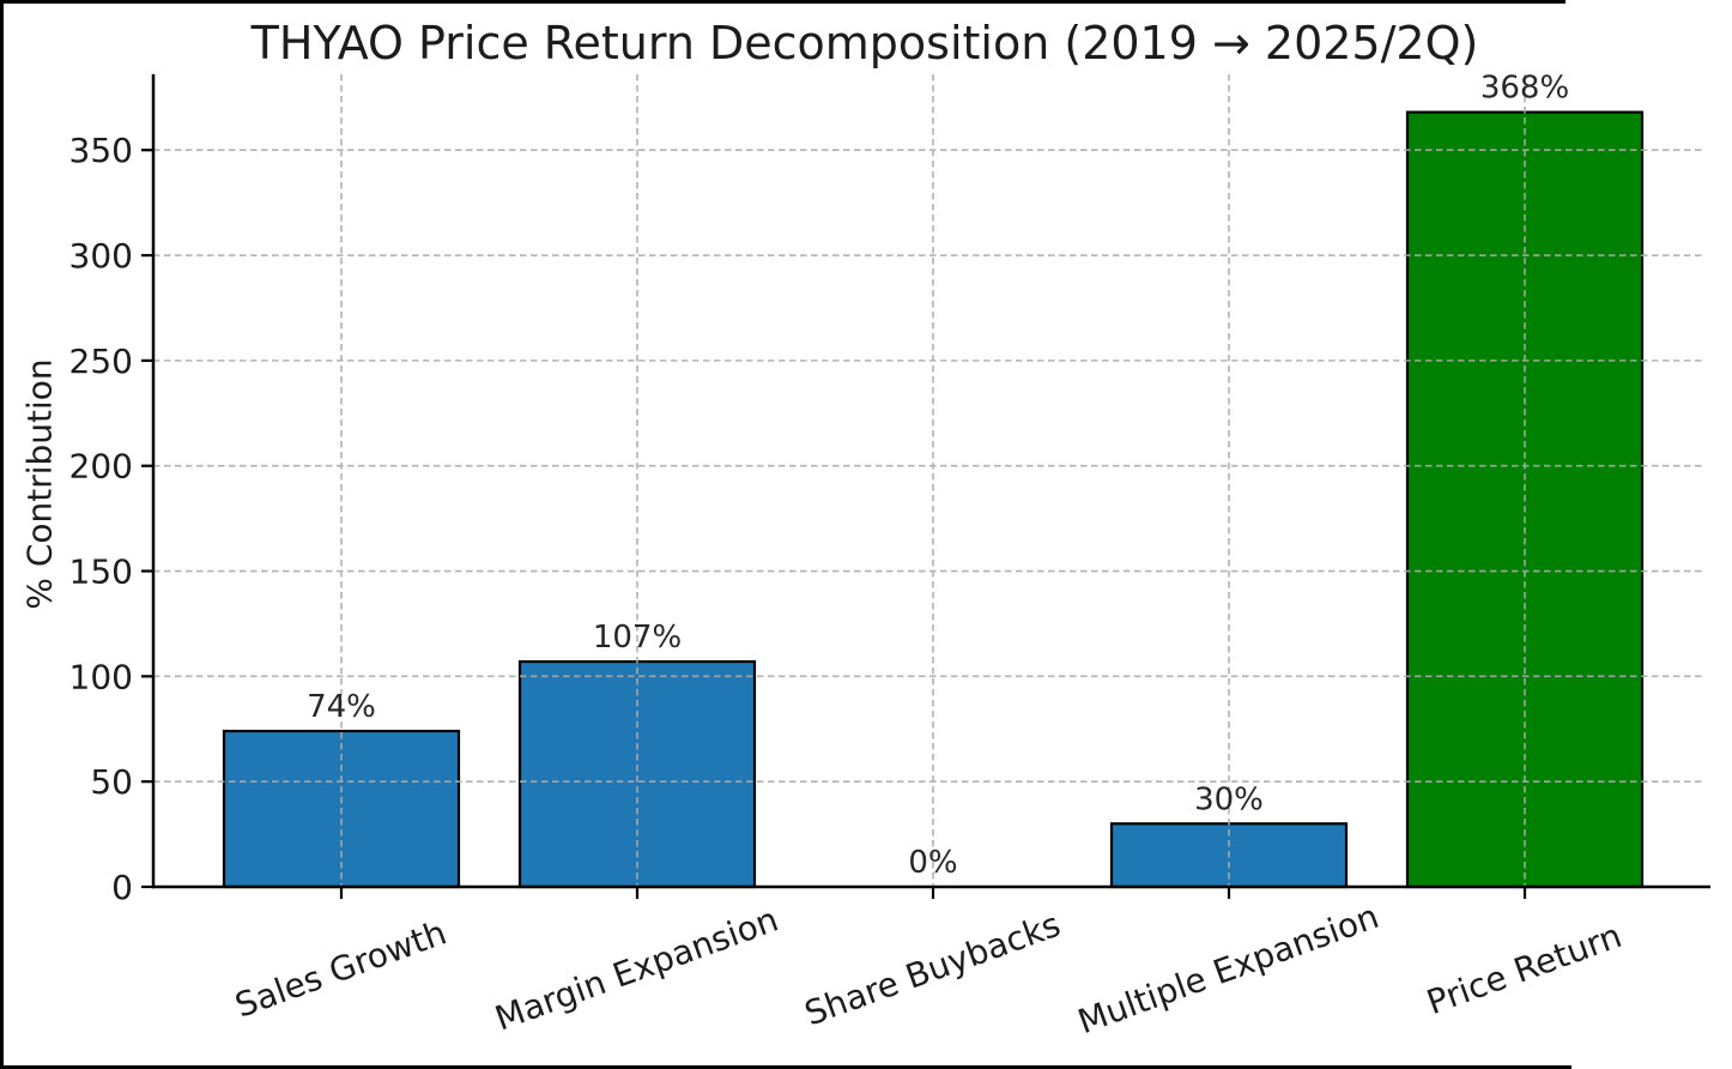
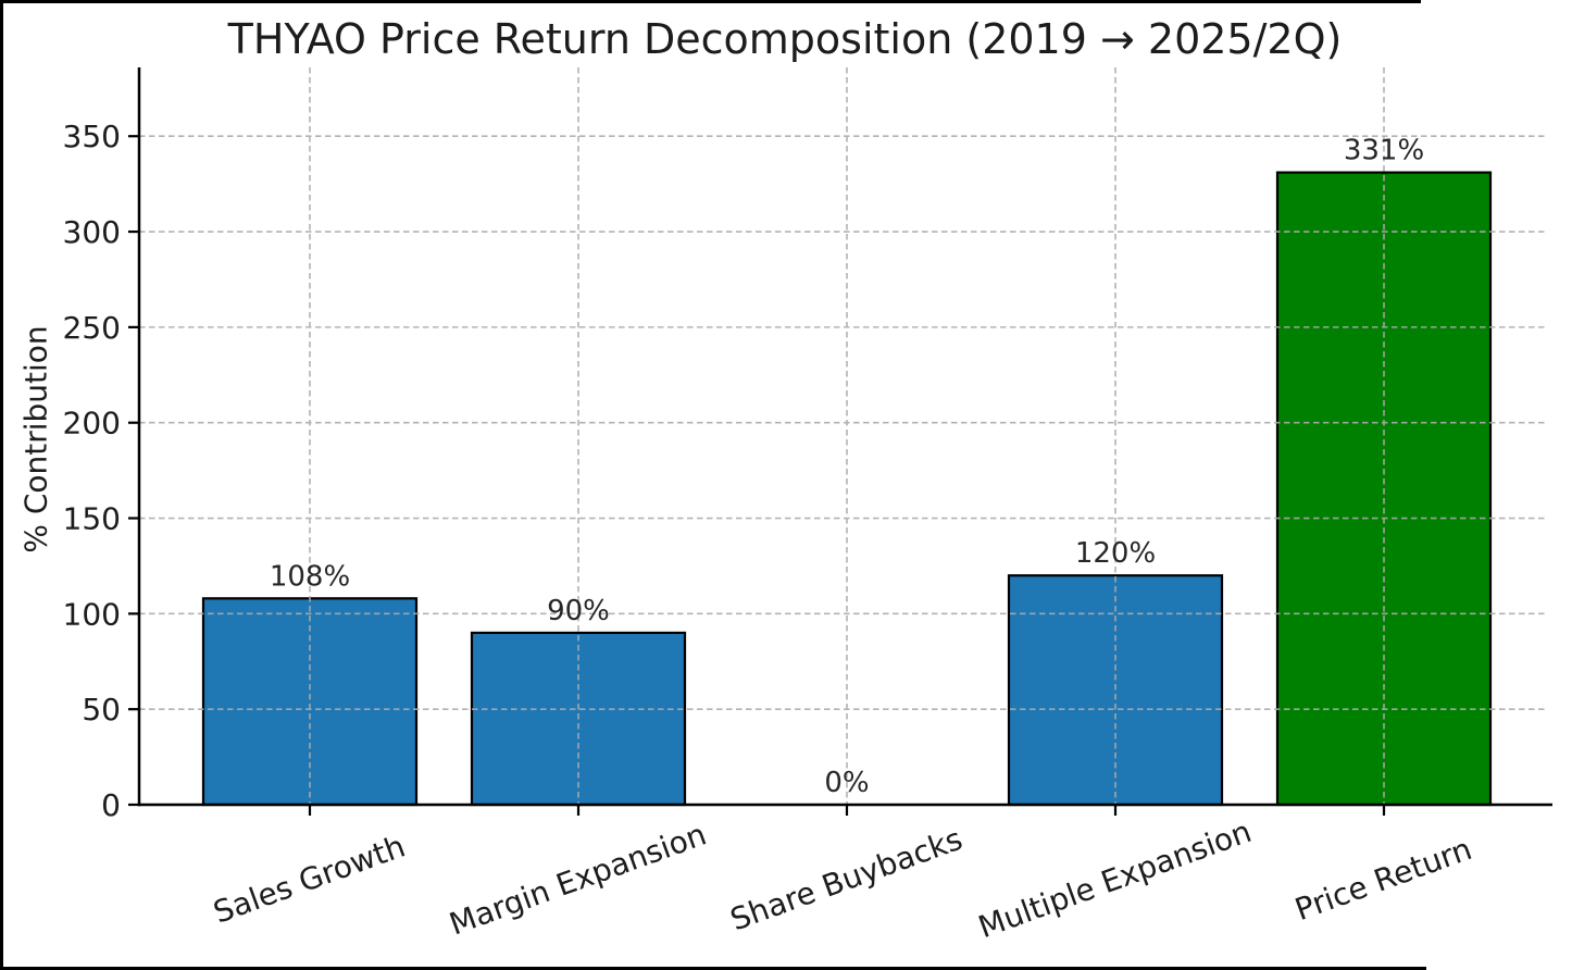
Sales Growth: 74% -> 108%
Margin Expansion: 107% -> 90%
Multiple Expansion: 30% -> 120%
Price Return: 368% -> 331%
